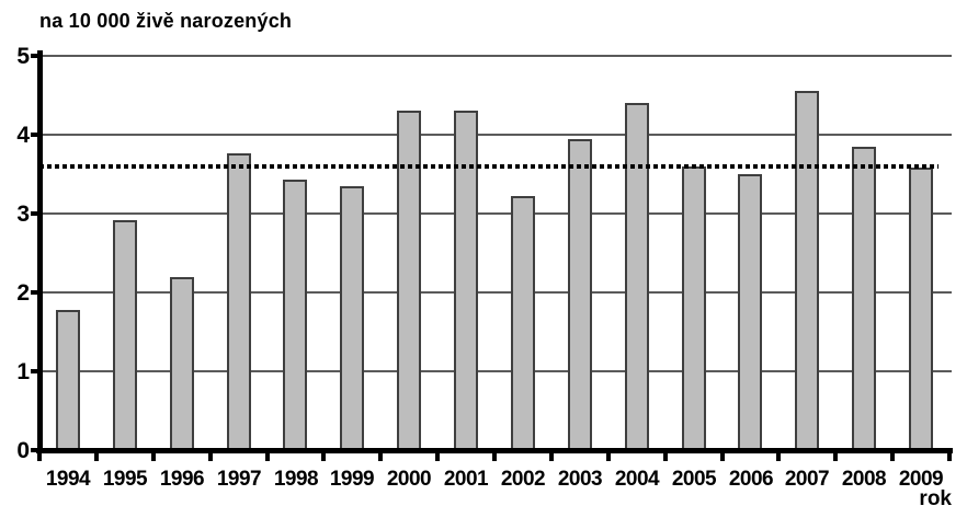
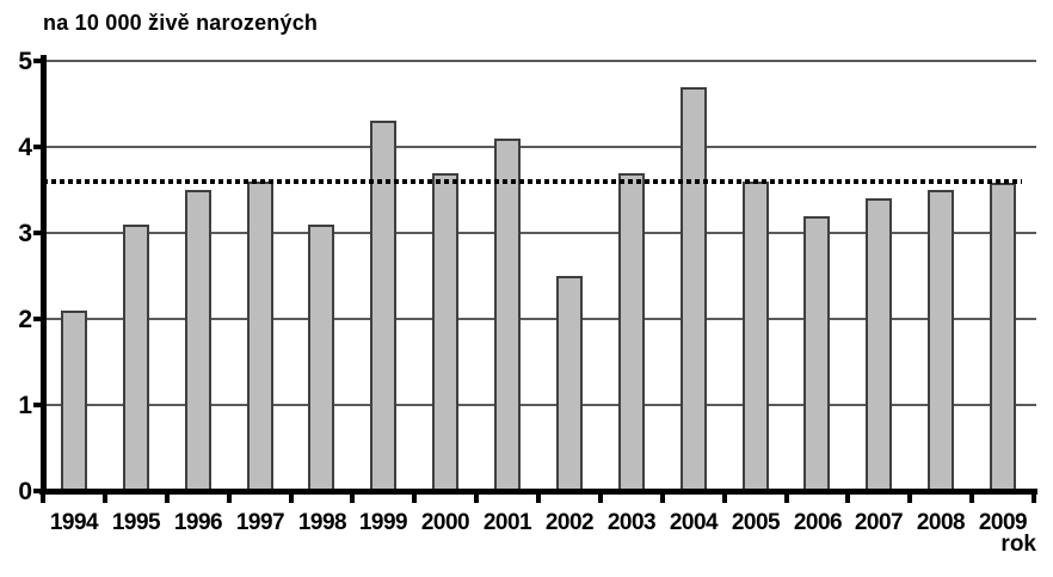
1994: 1.8 -> 2.1
1995: 2.9 -> 3.1
1996: 2.2 -> 3.5
1997: 3.8 -> 3.6
1998: 3.4 -> 3.1
1999: 3.4 -> 4.3
2000: 4.3 -> 3.7
2001: 4.3 -> 4.1
2002: 3.2 -> 2.5
2003: 4.0 -> 3.7
2004: 4.4 -> 4.7
2006: 3.5 -> 3.2
2007: 4.5 -> 3.4
2008: 3.9 -> 3.5
